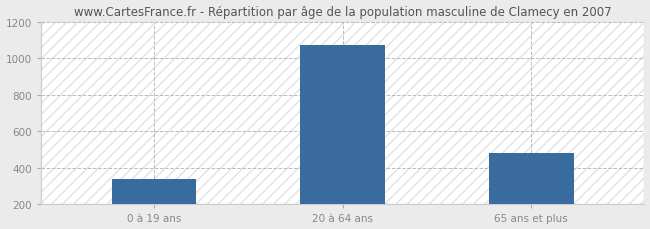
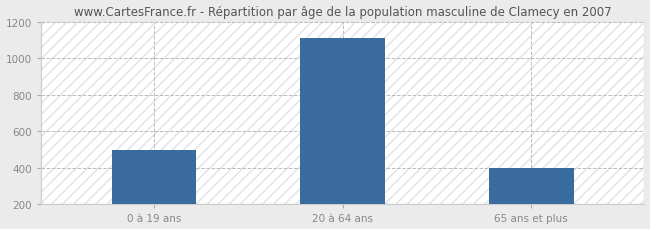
0 à 19 ans: 340 -> 500
20 à 64 ans: 1070 -> 1110
65 ans et plus: 480 -> 400
